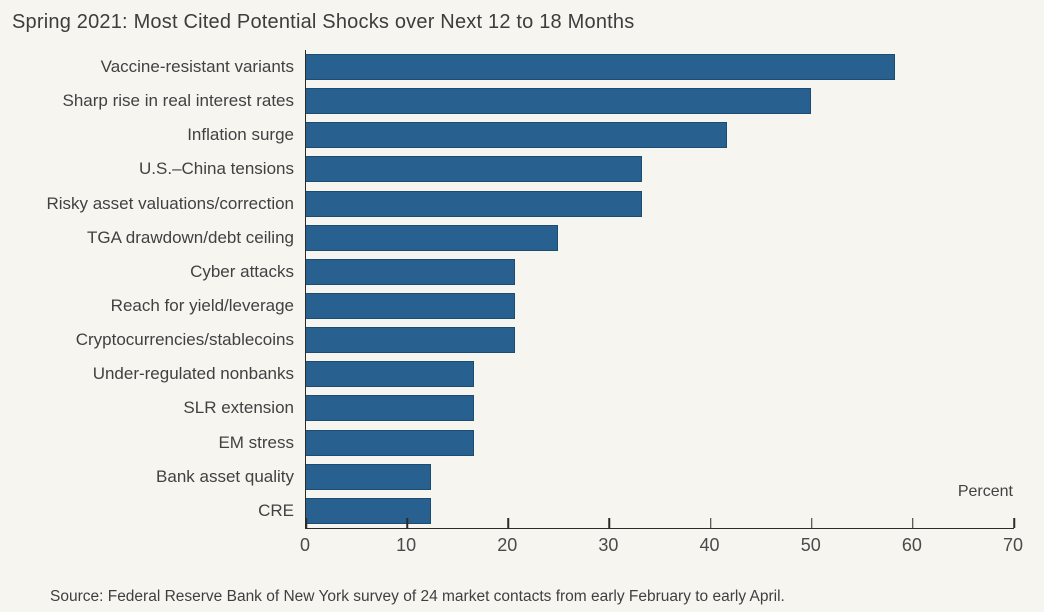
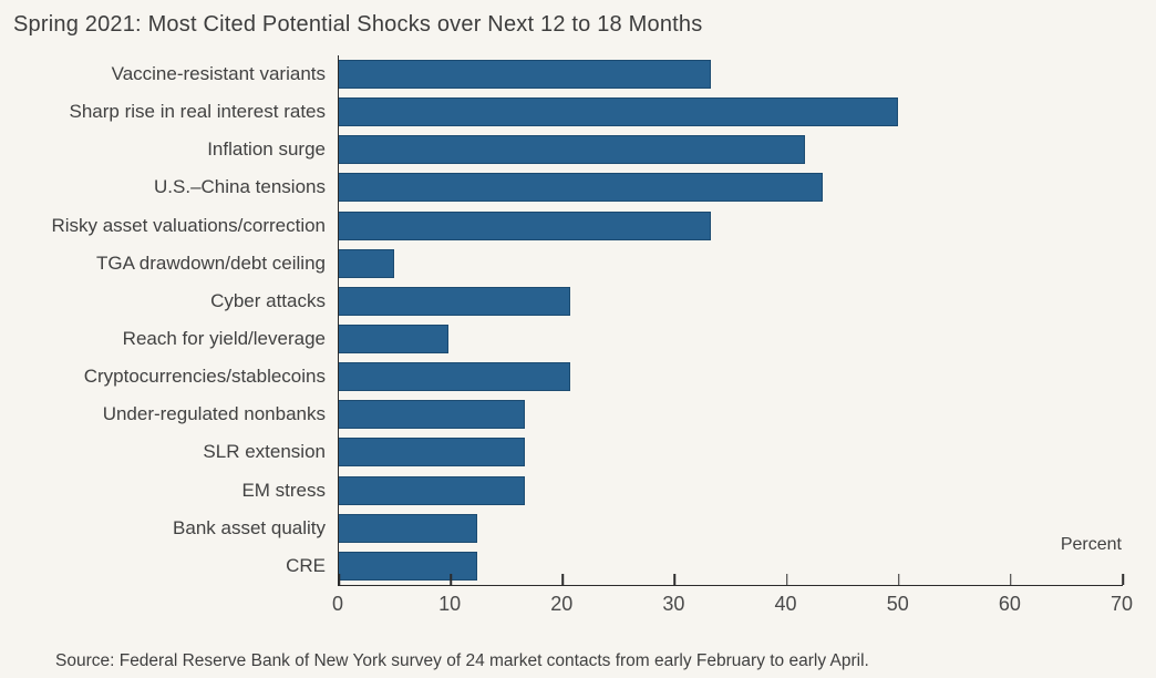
Vaccine-resistant variants: 58.3 -> 33.3
U.S.–China tensions: 33.3 -> 43.3
TGA drawdown/debt ceiling: 25.0 -> 5.0
Reach for yield/leverage: 20.8 -> 9.9
